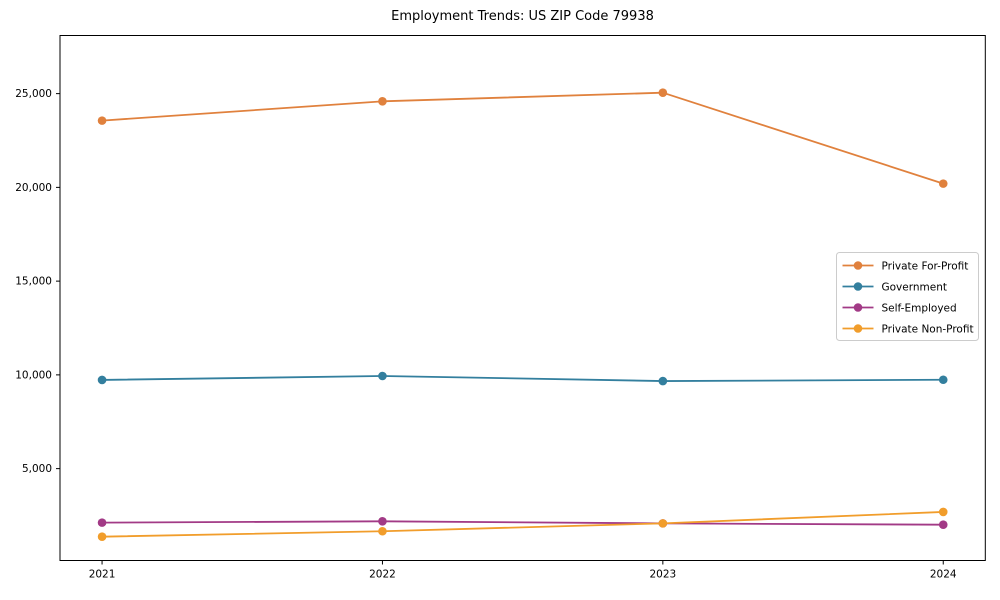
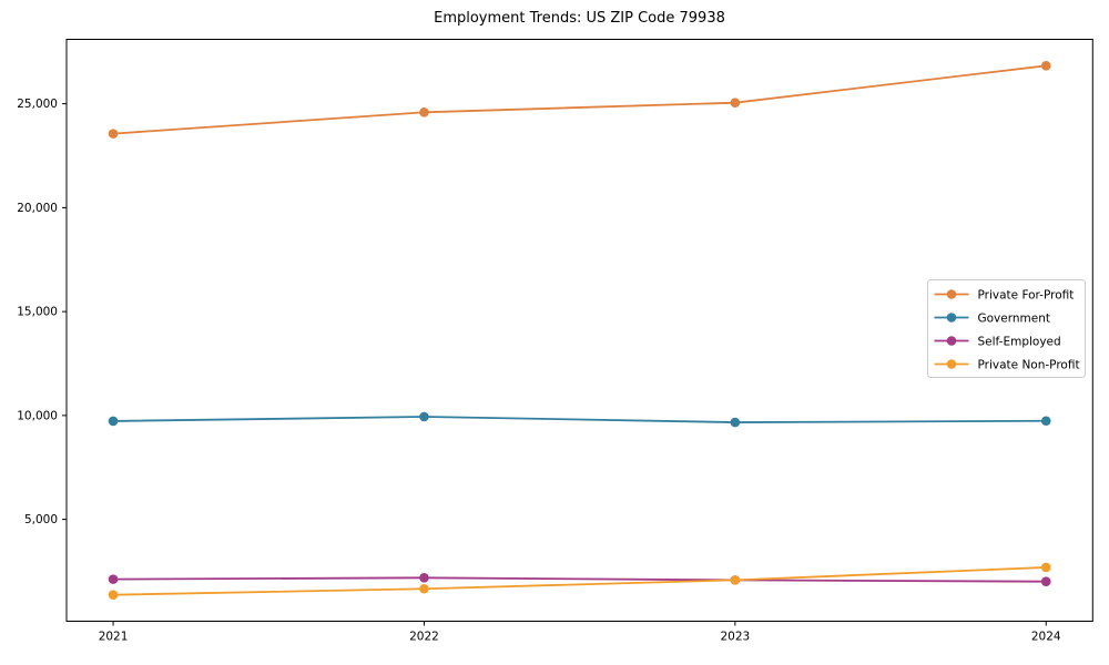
Private For-Profit/2024: 20200 -> 26800
